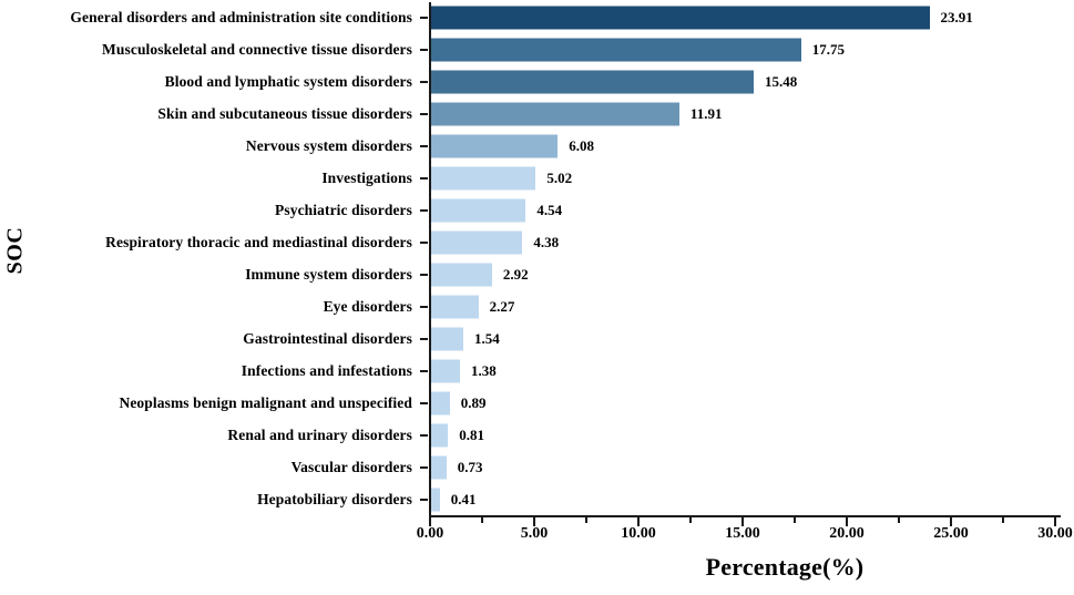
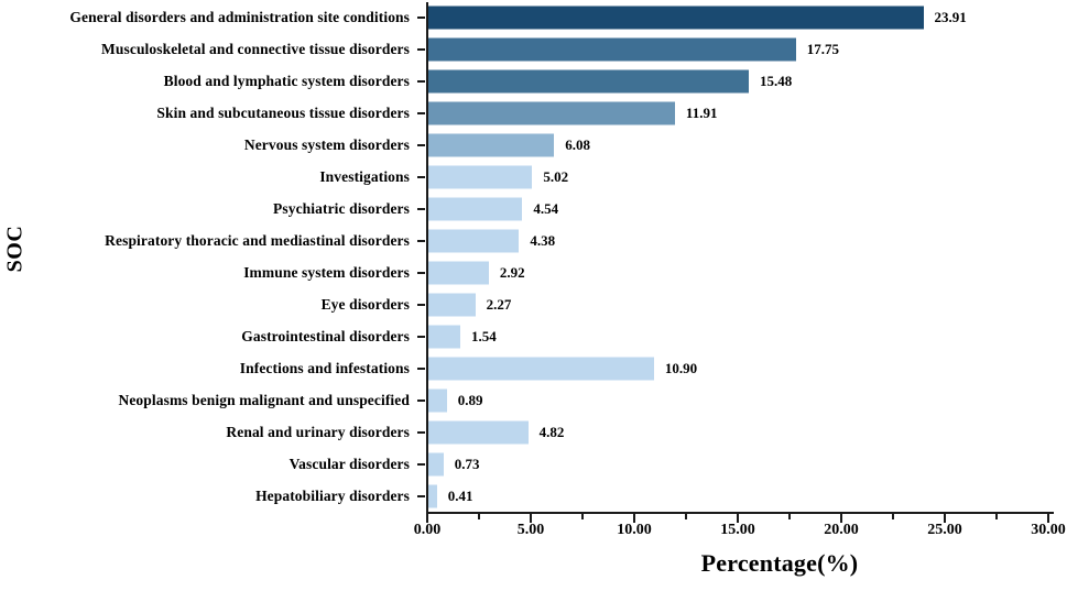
Infections and infestations: 1.38 -> 10.90
Renal and urinary disorders: 0.81 -> 4.82
